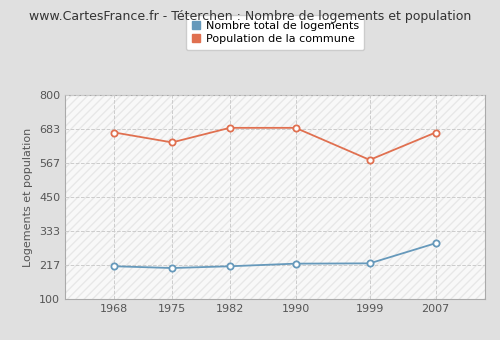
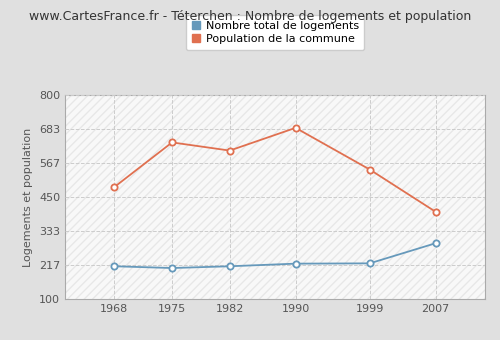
Population de la commune/1968: 672 -> 485
Population de la commune/1982: 688 -> 610
Population de la commune/1999: 578 -> 545
Population de la commune/2007: 672 -> 400
